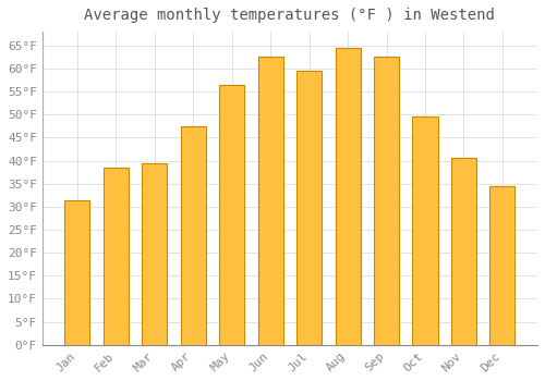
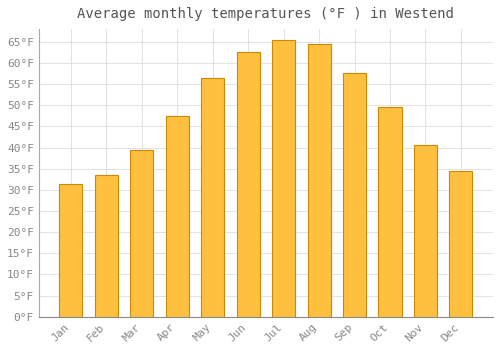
Feb: 38.5°F -> 33.5°F
Jul: 59.5°F -> 65.5°F
Sep: 62.5°F -> 57.5°F
